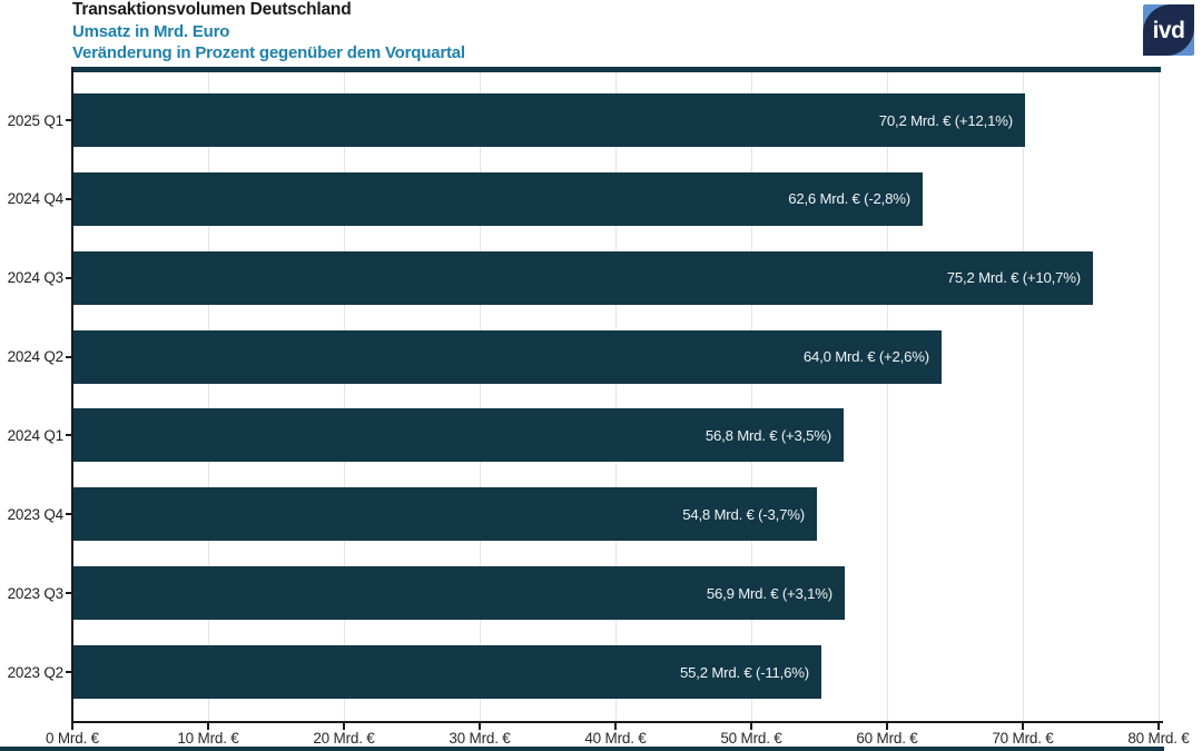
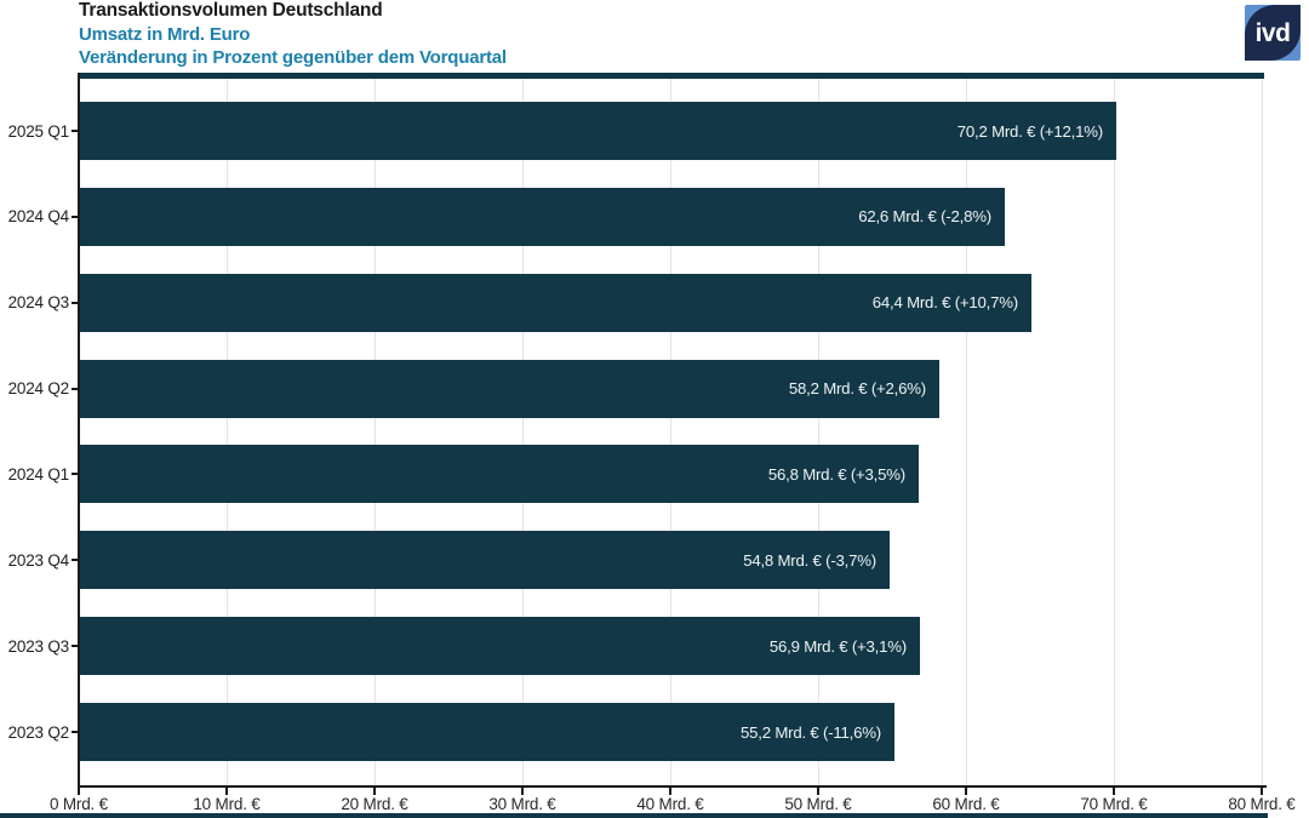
2024 Q3: 75,2 -> 64,4
2024 Q2: 64,0 -> 58,2
